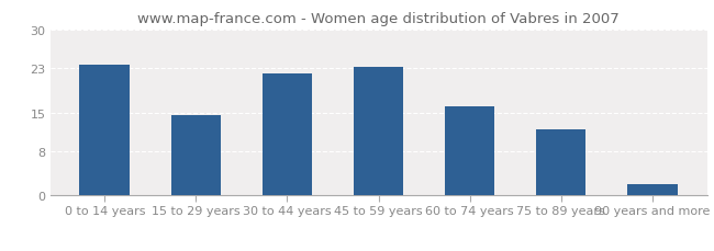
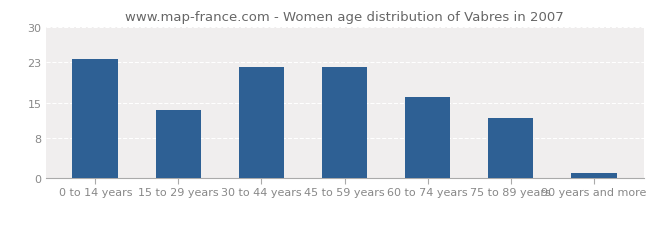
15 to 29 years: 14.6 -> 13.5
45 to 59 years: 23.2 -> 22.0
90 years and more: 2.0 -> 1.0
